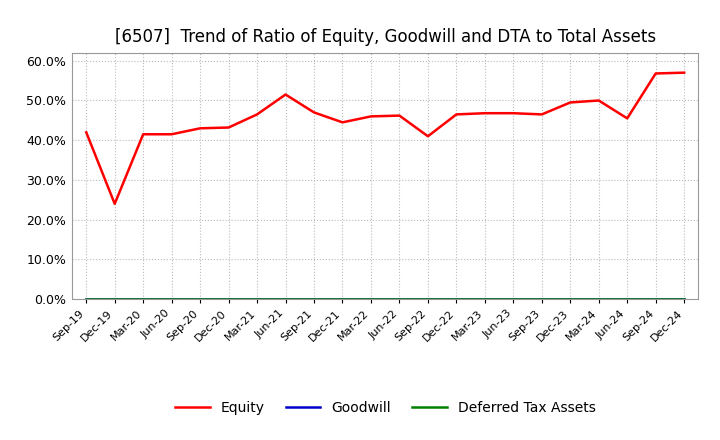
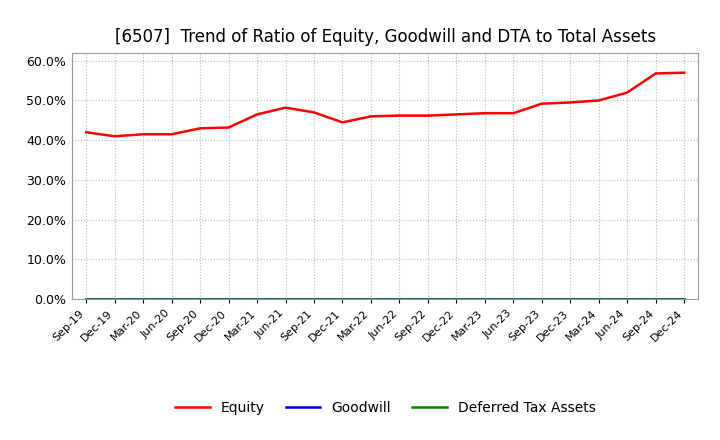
Equity/Dec-19: 24.0% -> 41.0%
Equity/Jun-21: 51.5% -> 48.2%
Equity/Sep-22: 41.0% -> 46.2%
Equity/Sep-23: 46.5% -> 49.2%
Equity/Jun-24: 45.5% -> 52.0%
